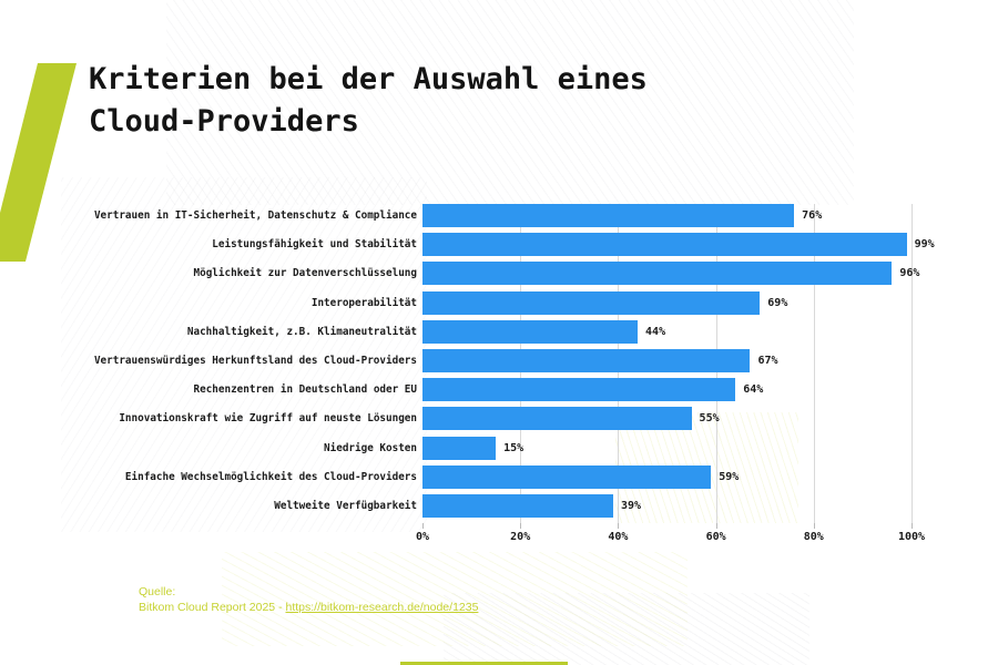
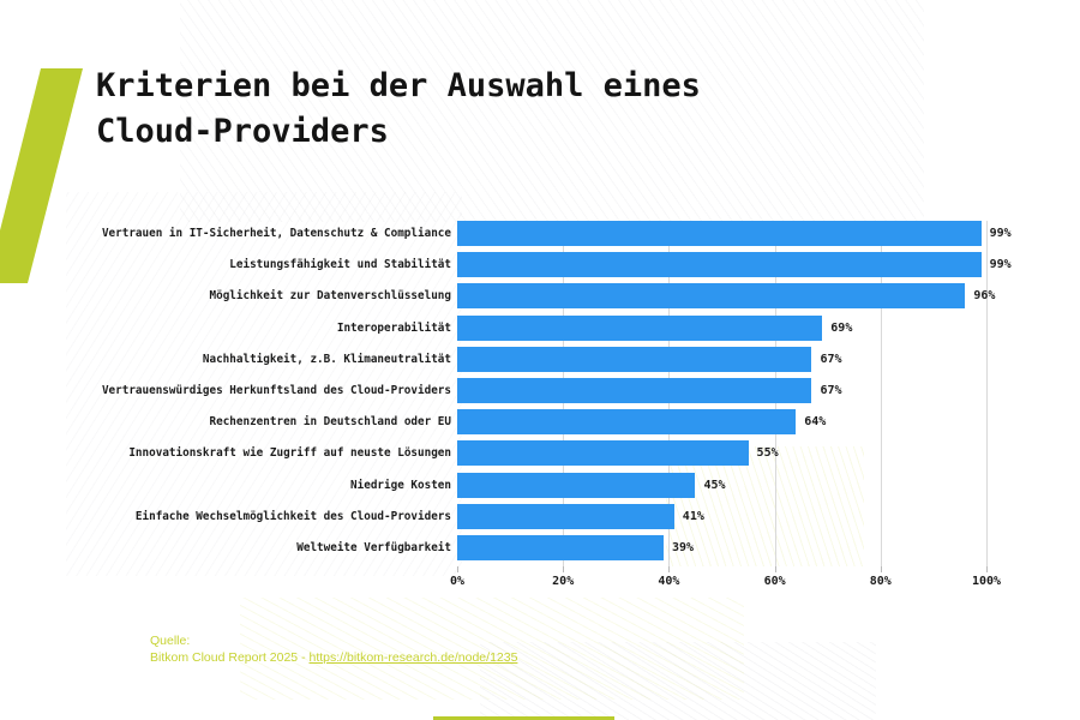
Vertrauen in IT-Sicherheit, Datenschutz & Compliance: 76% -> 99%
Nachhaltigkeit, z.B. Klimaneutralität: 44% -> 67%
Niedrige Kosten: 15% -> 45%
Einfache Wechselmöglichkeit des Cloud-Providers: 59% -> 41%
